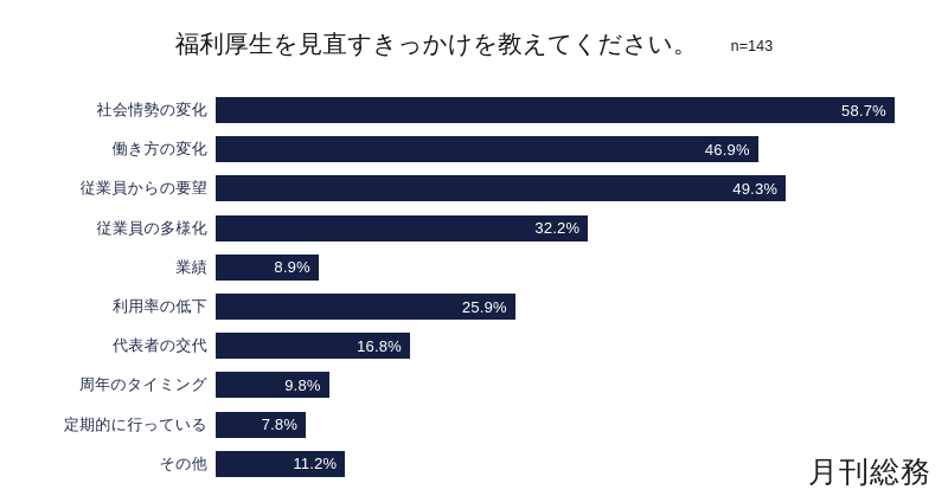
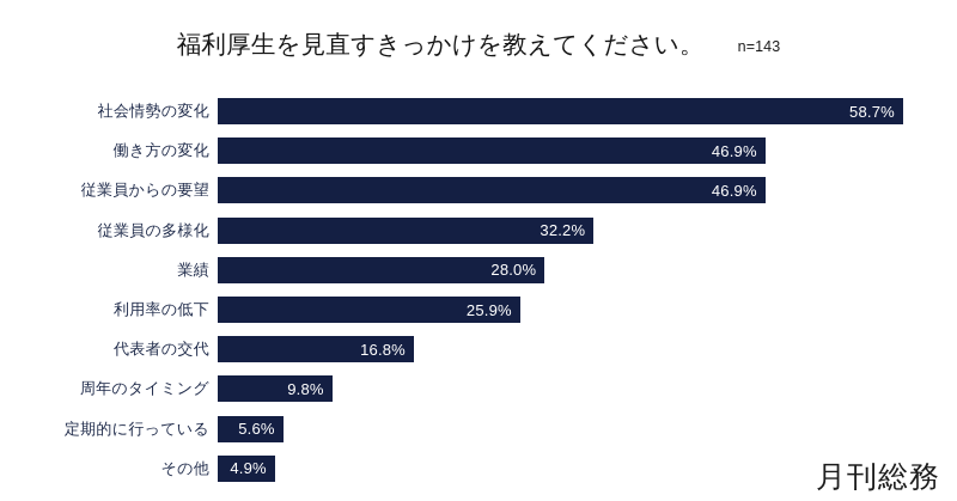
従業員からの要望: 49.3% -> 46.9%
業績: 8.9% -> 28.0%
定期的に行っている: 7.8% -> 5.6%
その他: 11.2% -> 4.9%
